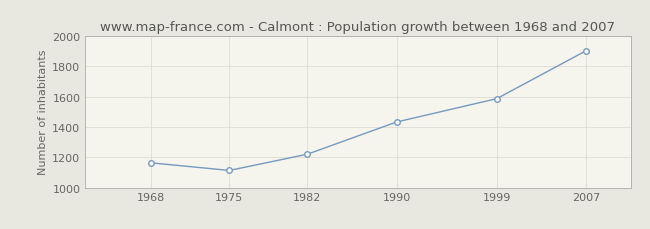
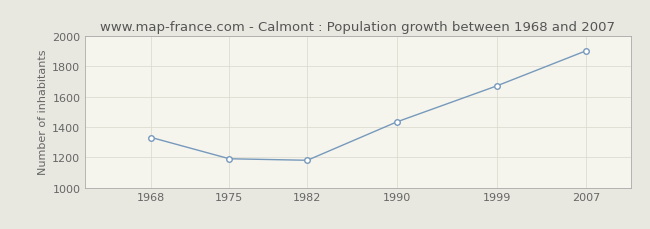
1968: 1160 -> 1330
1975: 1110 -> 1190
1982: 1220 -> 1180
1999: 1590 -> 1670
